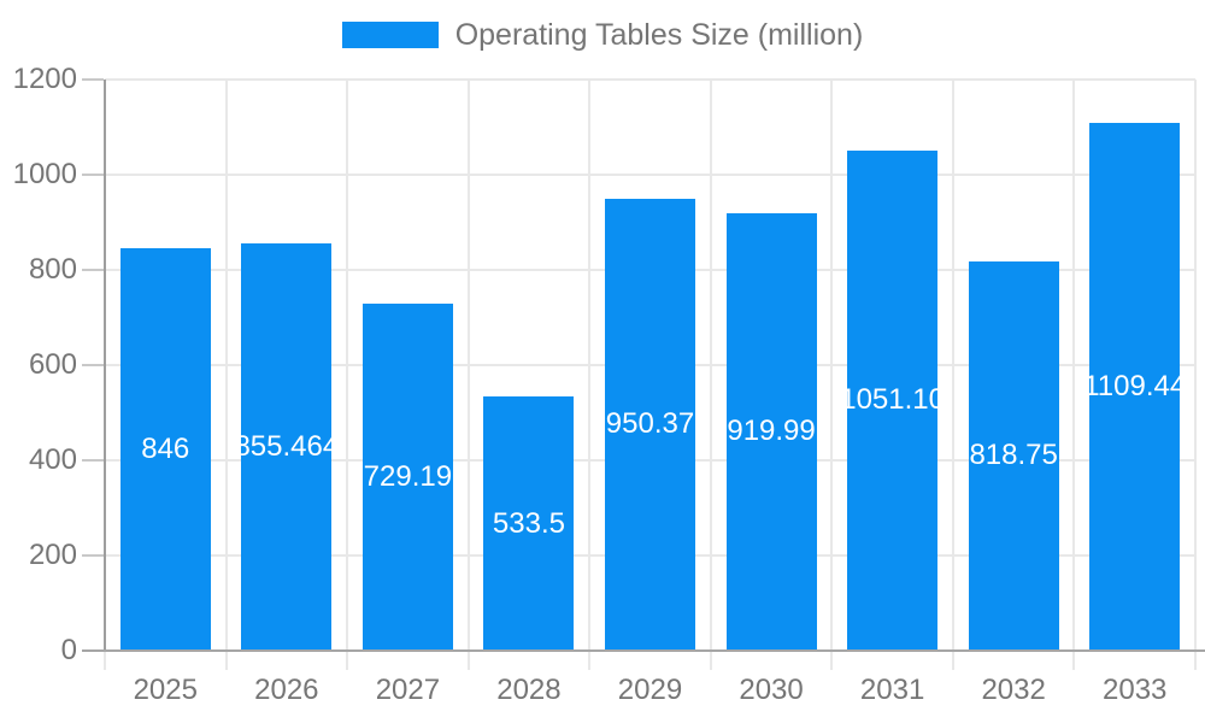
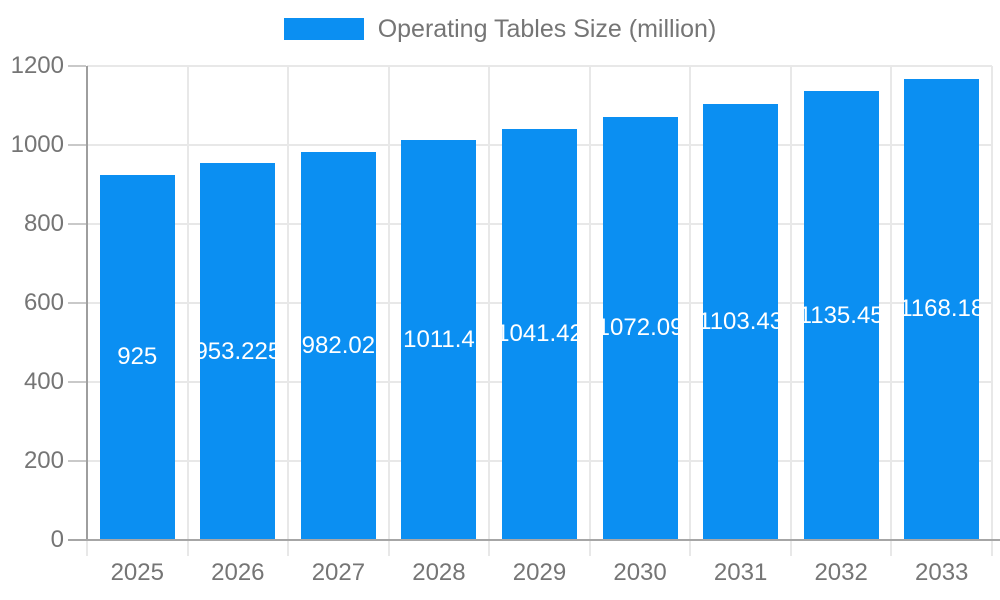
2025: 846 -> 925
2026: 855.464 -> 953.225
2027: 729.19 -> 982.02
2028: 533.5 -> 1011.4
2029: 950.37 -> 1041.42
2030: 919.99 -> 1072.09
2031: 1051.10 -> 1103.43
2032: 818.75 -> 1135.45
2033: 1109.44 -> 1168.18
